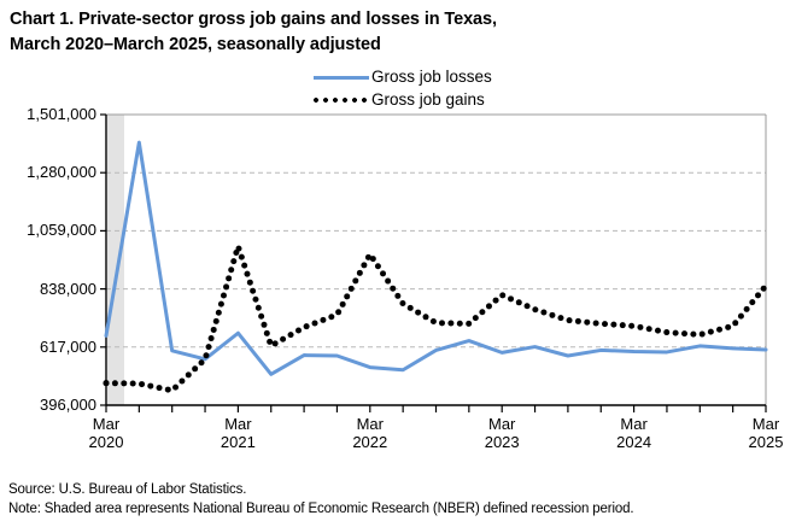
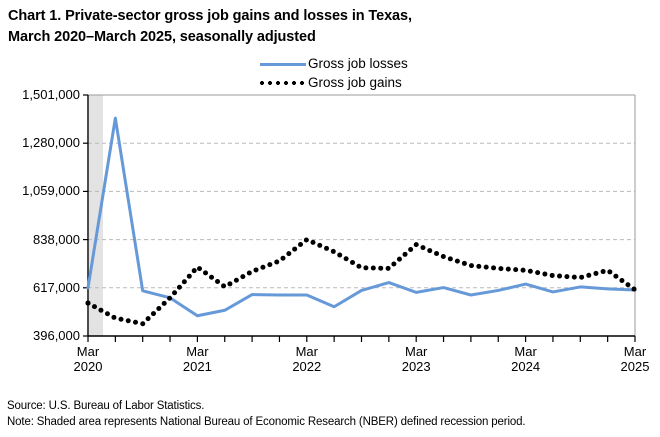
Gross job losses/Mar 2020: 660000 -> 620000
Gross job gains/Mar 2020: 480000 -> 550000
Gross job losses/Mar 2021: 670000 -> 490000
Gross job gains/Mar 2021: 1000000 -> 710000
Gross job losses/Mar 2022: 540000 -> 580000
Gross job gains/Mar 2022: 970000 -> 840000
Gross job losses/Mar 2024: 600000 -> 630000
Gross job gains/Mar 2025: 850000 -> 610000
